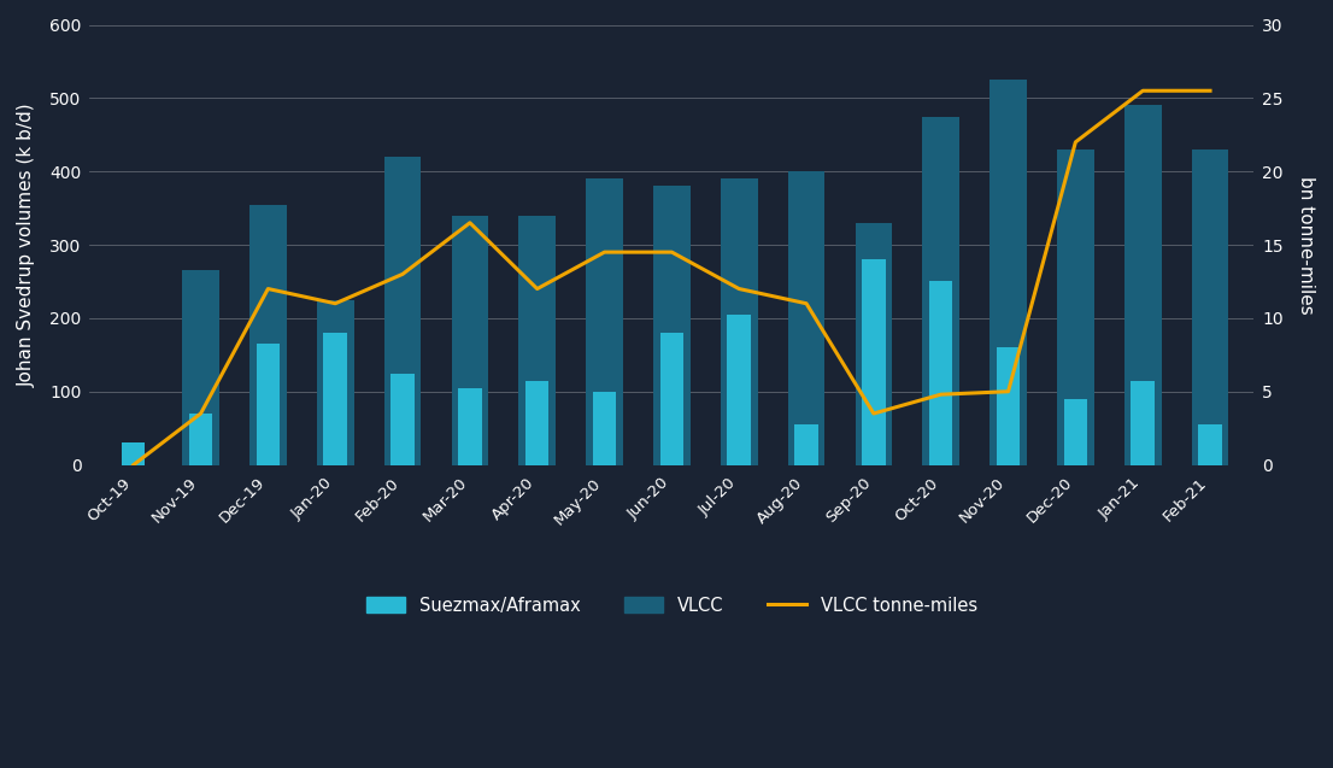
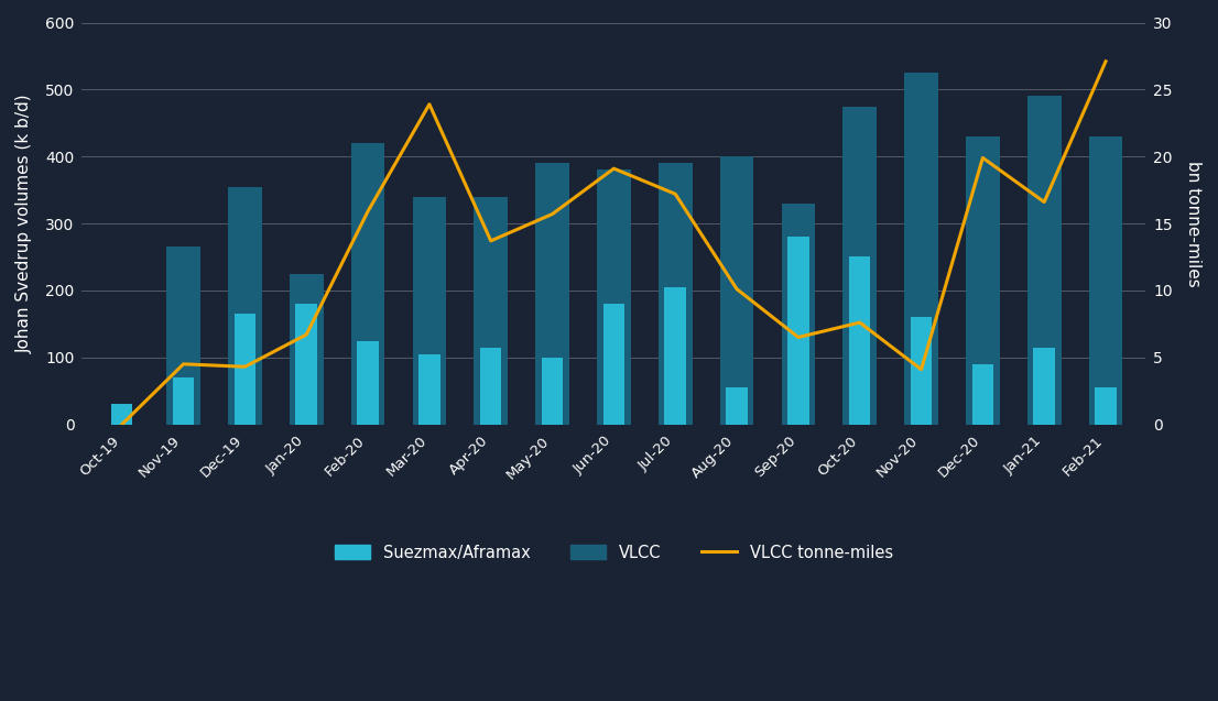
VLCC tonne-miles/Nov-19: 3.5 -> 4.5
VLCC tonne-miles/Dec-19: 12.0 -> 4.3
VLCC tonne-miles/Jan-20: 11.0 -> 6.7
VLCC tonne-miles/Feb-20: 13.0 -> 15.9
VLCC tonne-miles/Mar-20: 16.5 -> 23.9
VLCC tonne-miles/Apr-20: 12.0 -> 13.7
VLCC tonne-miles/May-20: 14.5 -> 15.7
VLCC tonne-miles/Jun-20: 14.5 -> 19.1
VLCC tonne-miles/Jul-20: 12.0 -> 17.2
VLCC tonne-miles/Aug-20: 11.0 -> 10.1
VLCC tonne-miles/Sep-20: 3.5 -> 6.5
VLCC tonne-miles/Oct-20: 4.8 -> 7.6
VLCC tonne-miles/Nov-20: 5.0 -> 4.1
VLCC tonne-miles/Dec-20: 22.0 -> 19.9
VLCC tonne-miles/Jan-21: 25.5 -> 16.6
VLCC tonne-miles/Feb-21: 25.5 -> 27.1
